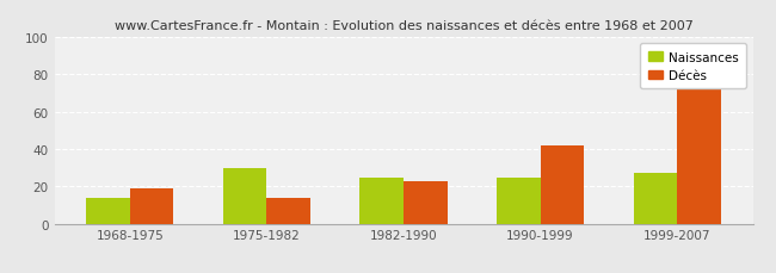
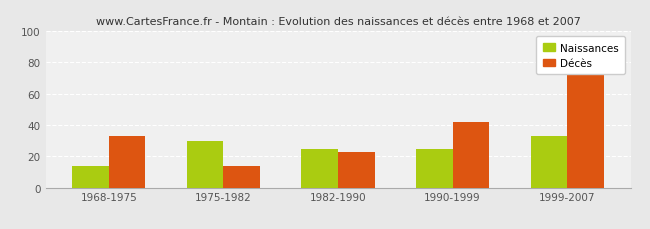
Décès/1968-1975: 19 -> 33
Naissances/1999-2007: 27 -> 33
